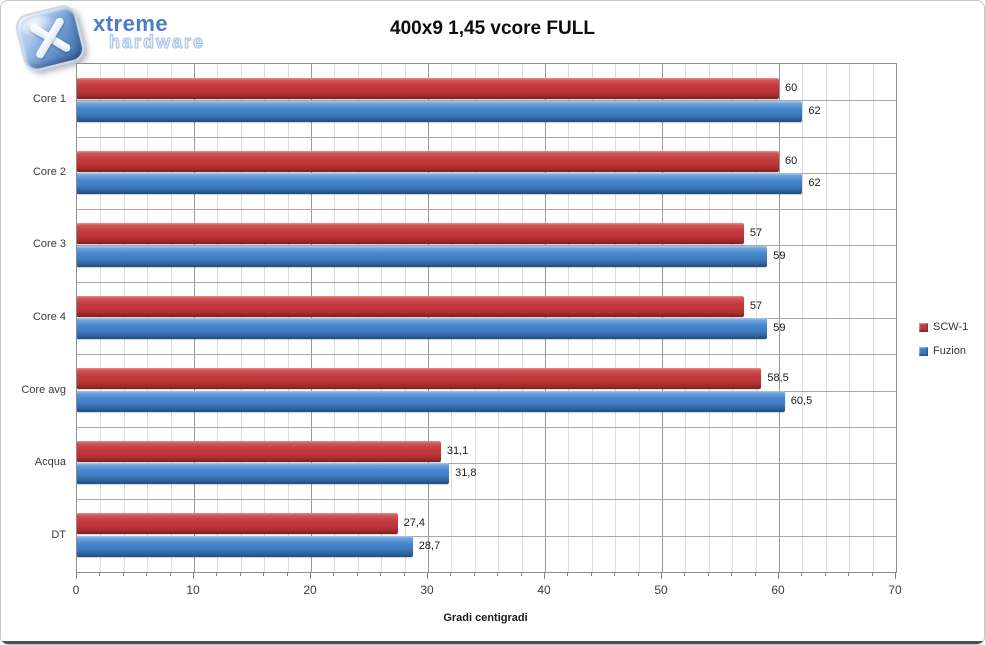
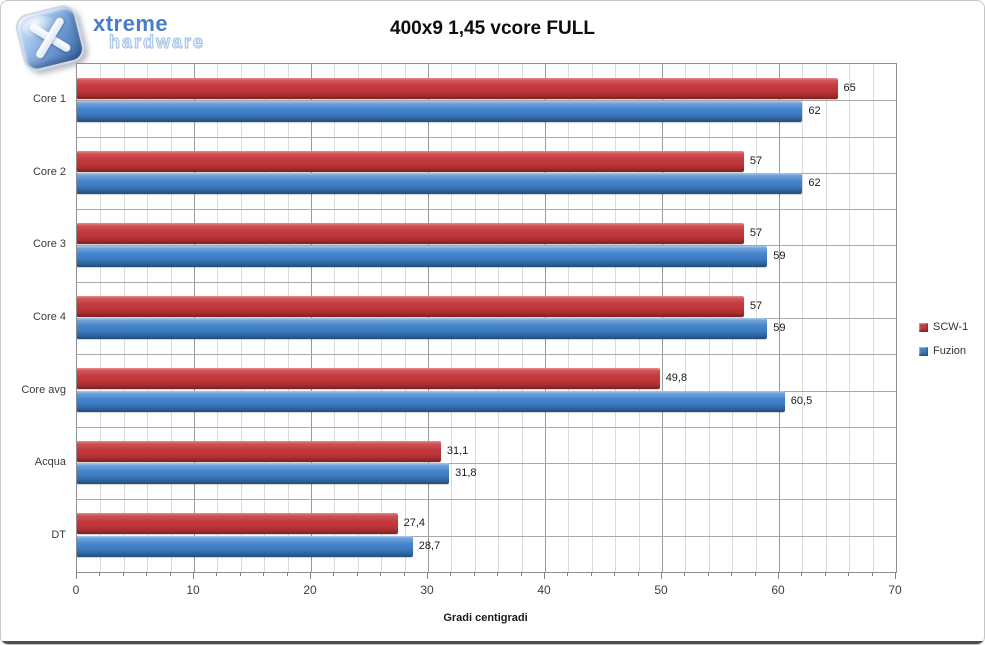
SCW-1/Core 1: 60 -> 65
SCW-1/Core 2: 60 -> 57
SCW-1/Core avg: 58,5 -> 49,8
